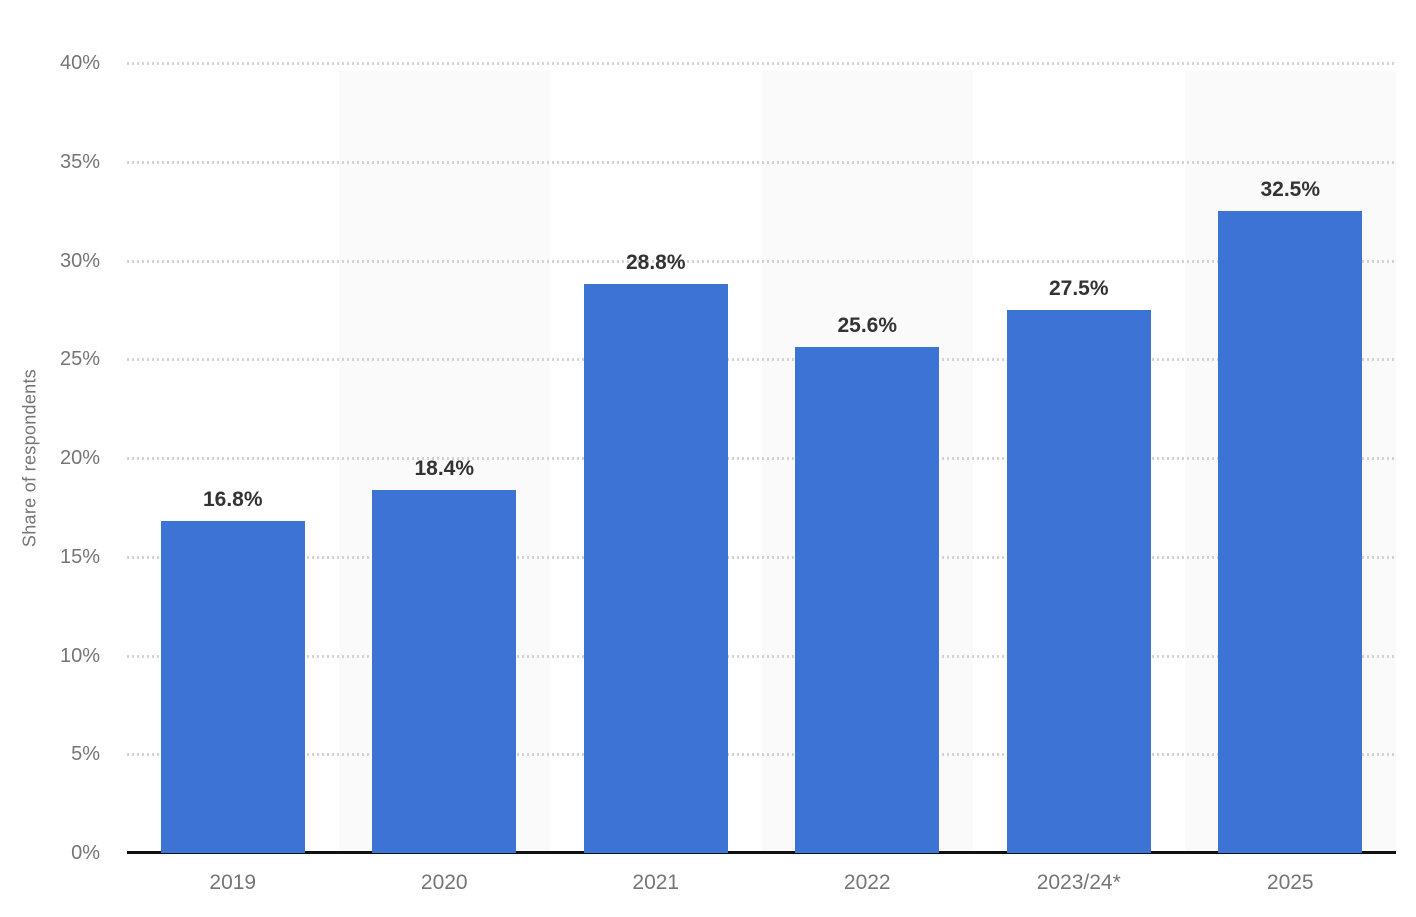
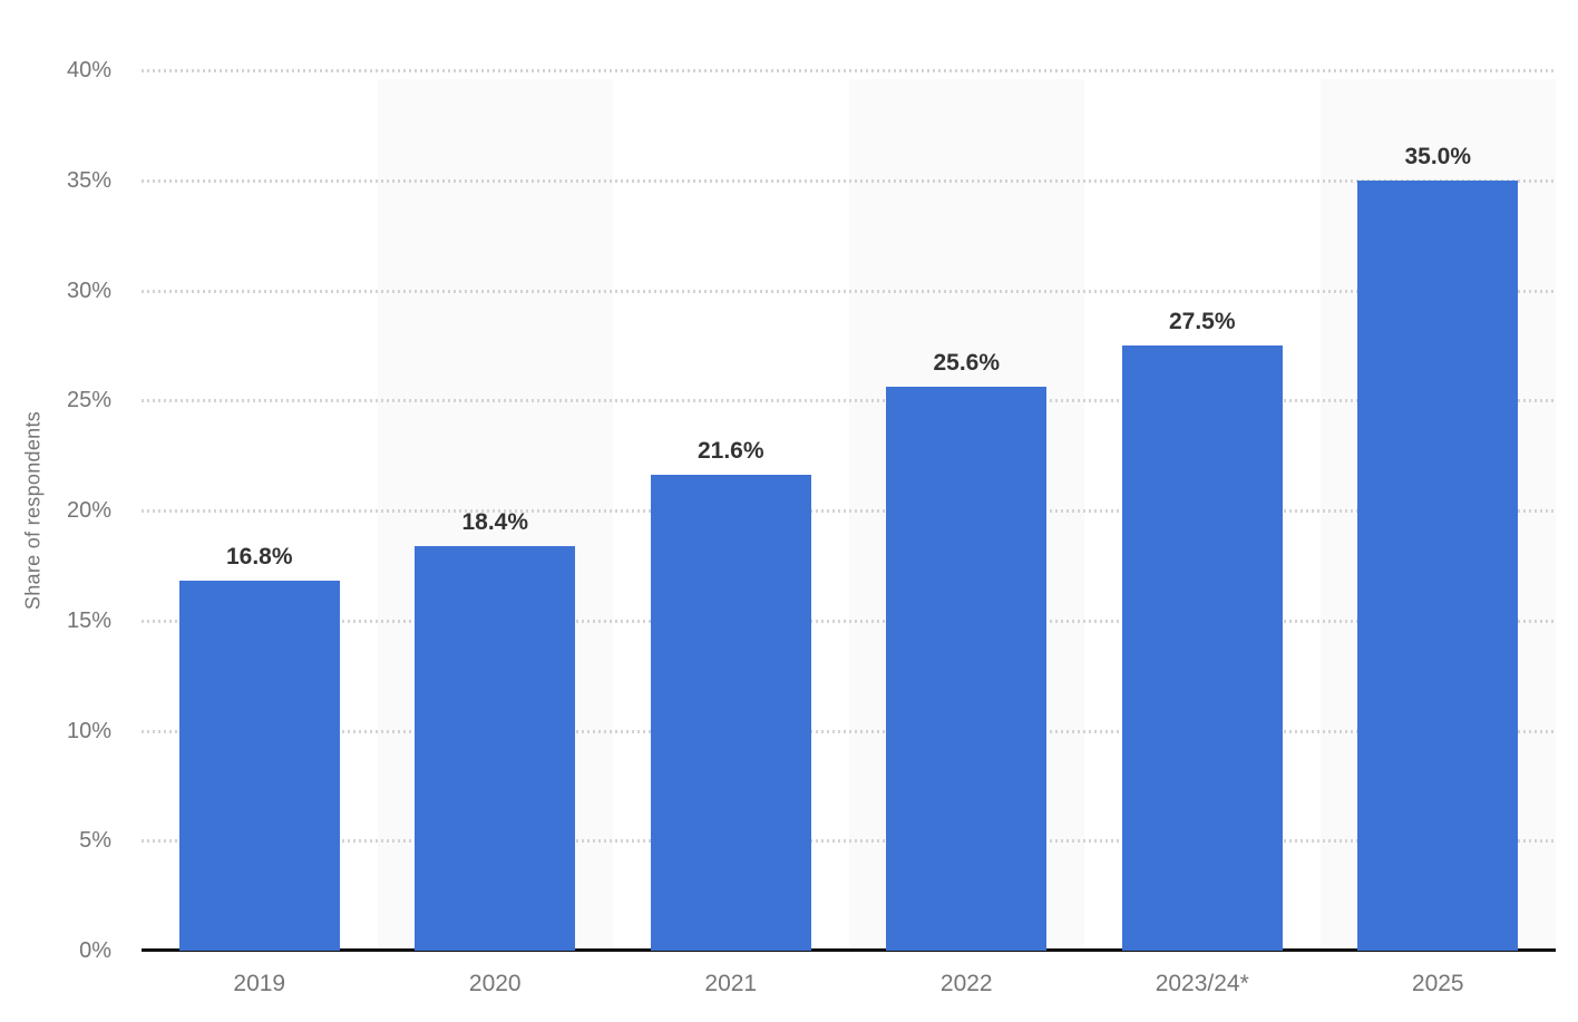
2021: 28.8% -> 21.6%
2025: 32.5% -> 35.0%
